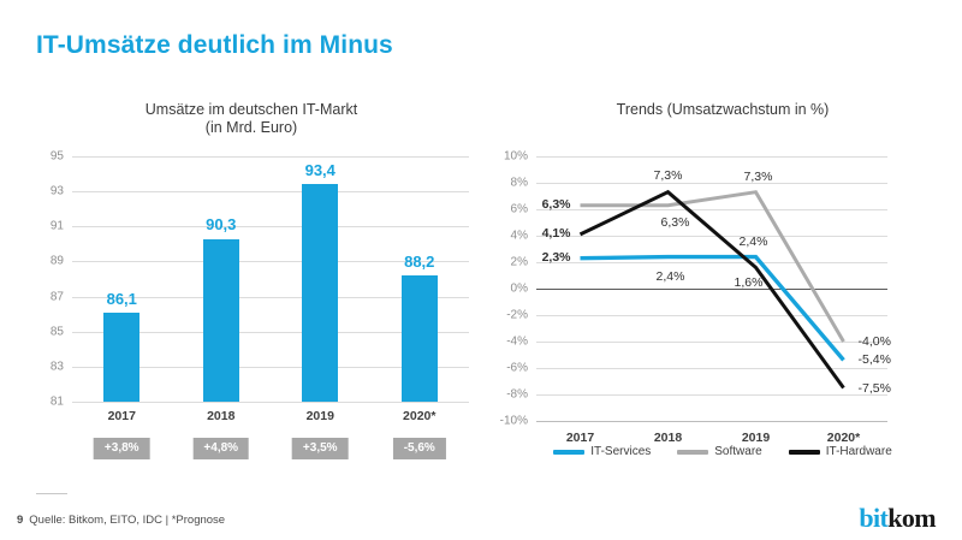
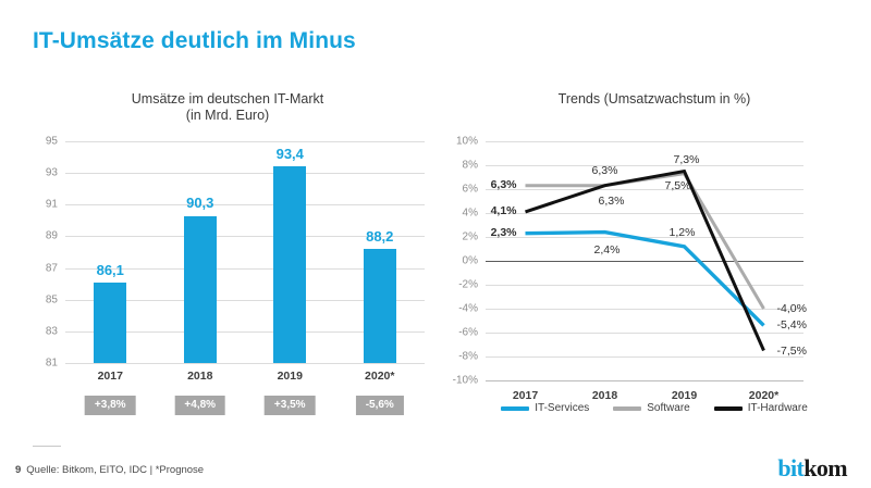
Trends (Umsatzwachstum in %)/IT-Hardware/2018: 7,3% -> 6,3%
Trends (Umsatzwachstum in %)/IT-Services/2019: 2,4% -> 1,2%
Trends (Umsatzwachstum in %)/IT-Hardware/2019: 1,6% -> 7,5%
